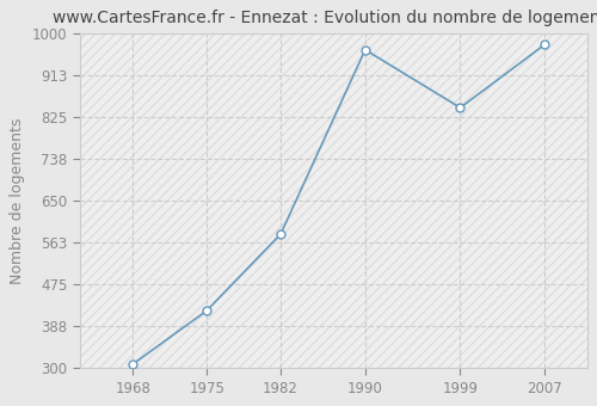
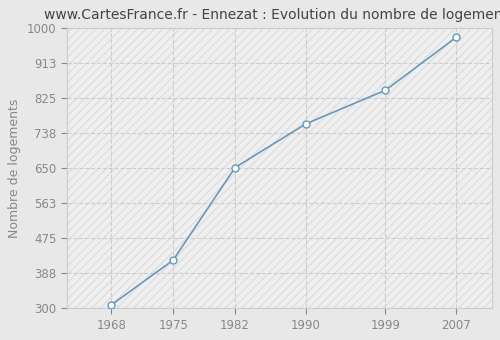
1982: 580 -> 651
1990: 965 -> 760
